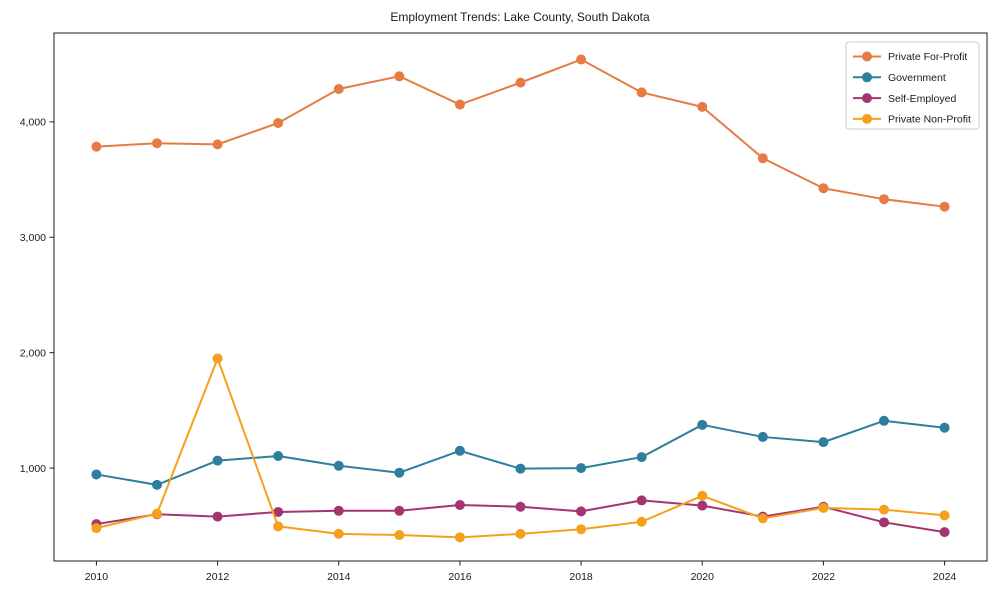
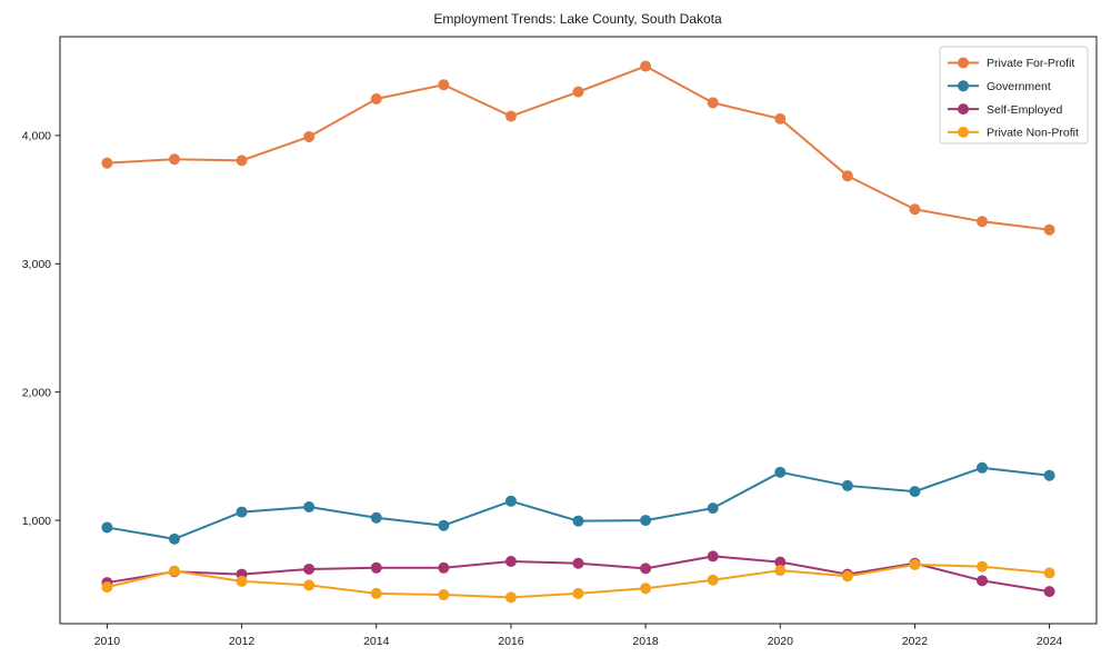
Private Non-Profit/2012: 1950 -> 520
Private Non-Profit/2020: 760 -> 610
